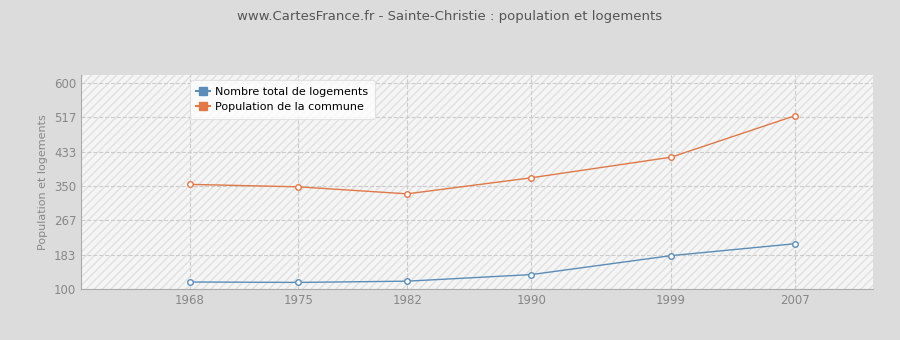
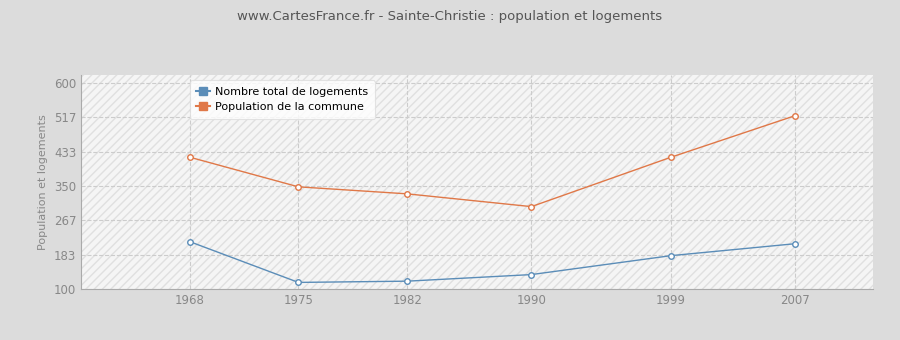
Nombre total de logements/1968: 117 -> 215
Population de la commune/1968: 354 -> 420
Population de la commune/1990: 370 -> 300
